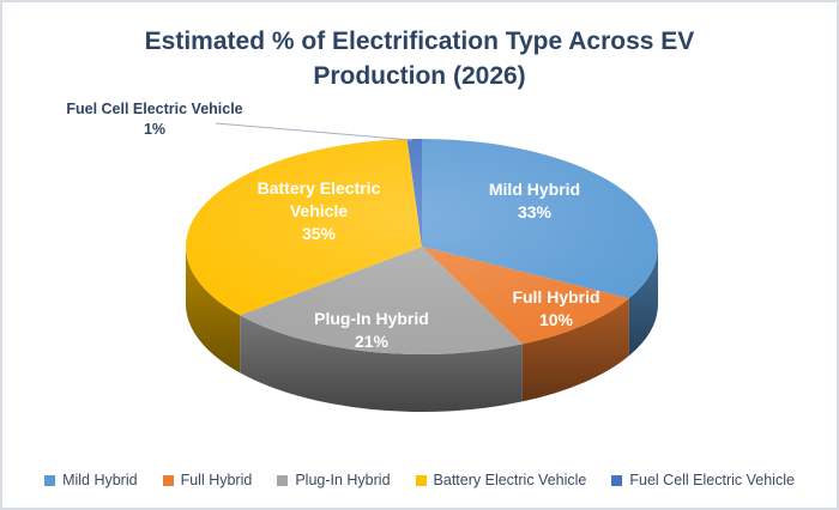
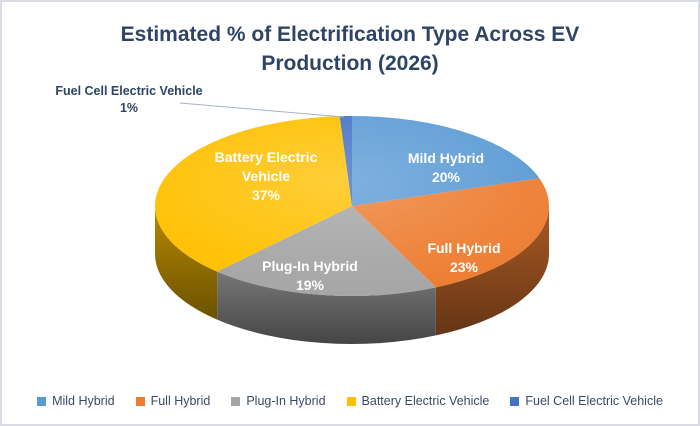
Mild Hybrid: 33% -> 20%
Full Hybrid: 10% -> 23%
Plug-In Hybrid: 21% -> 19%
Battery Electric Vehicle: 35% -> 37%
